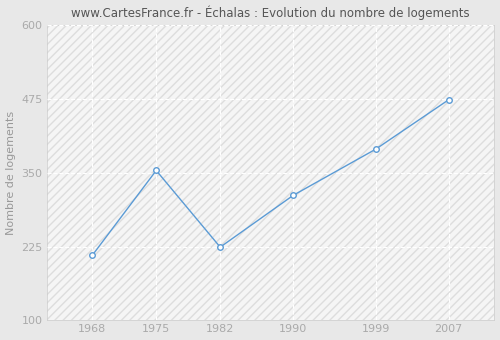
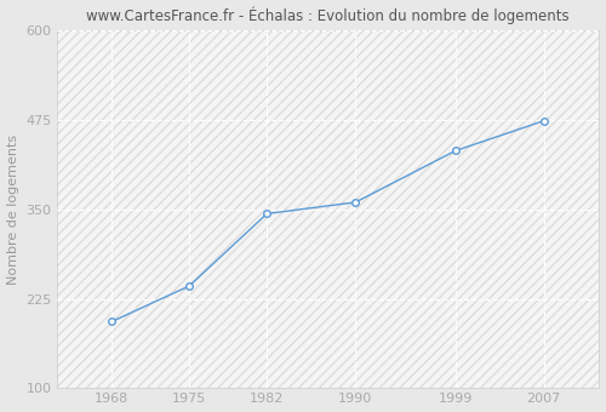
1968: 210 -> 193
1975: 354 -> 243
1982: 224 -> 344
1990: 312 -> 360
1999: 390 -> 432
